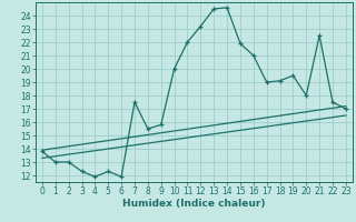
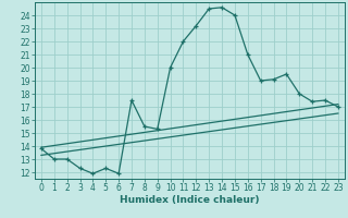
9: 15.8 -> 15.3
15: 21.9 -> 24.0
21: 22.5 -> 17.4
